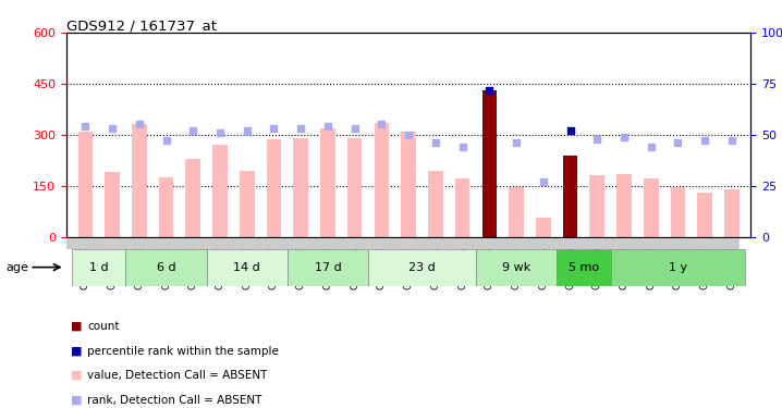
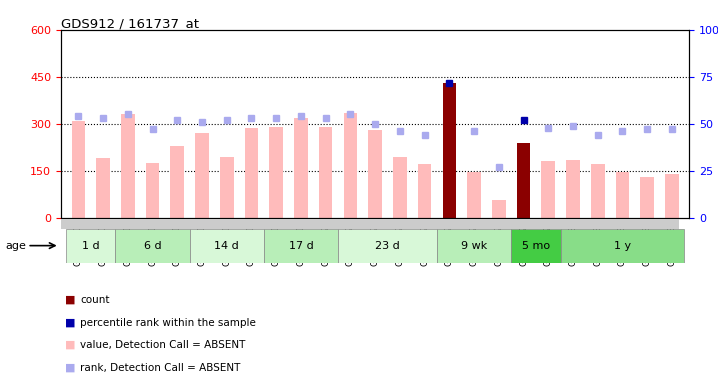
GSM34322: 310 -> 280
